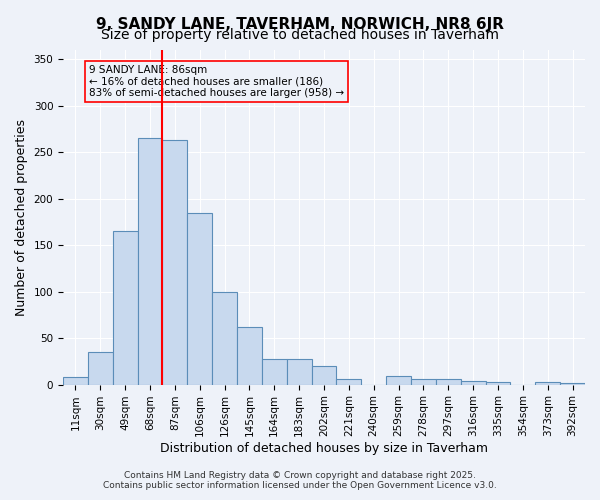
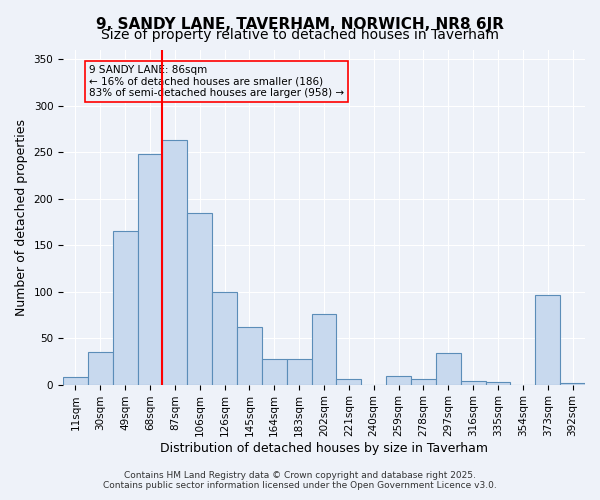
68sqm: 265 -> 248
202sqm: 20 -> 76
297sqm: 6 -> 34
373sqm: 3 -> 96
